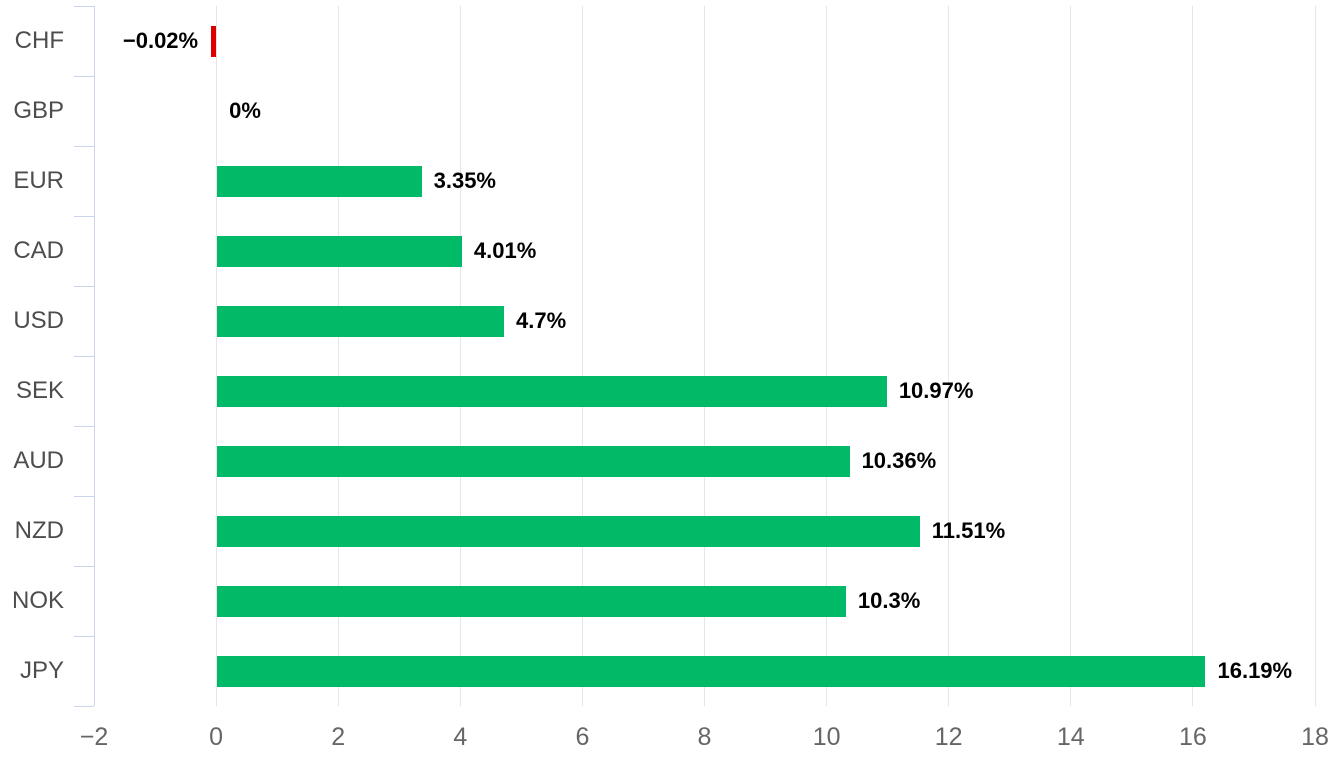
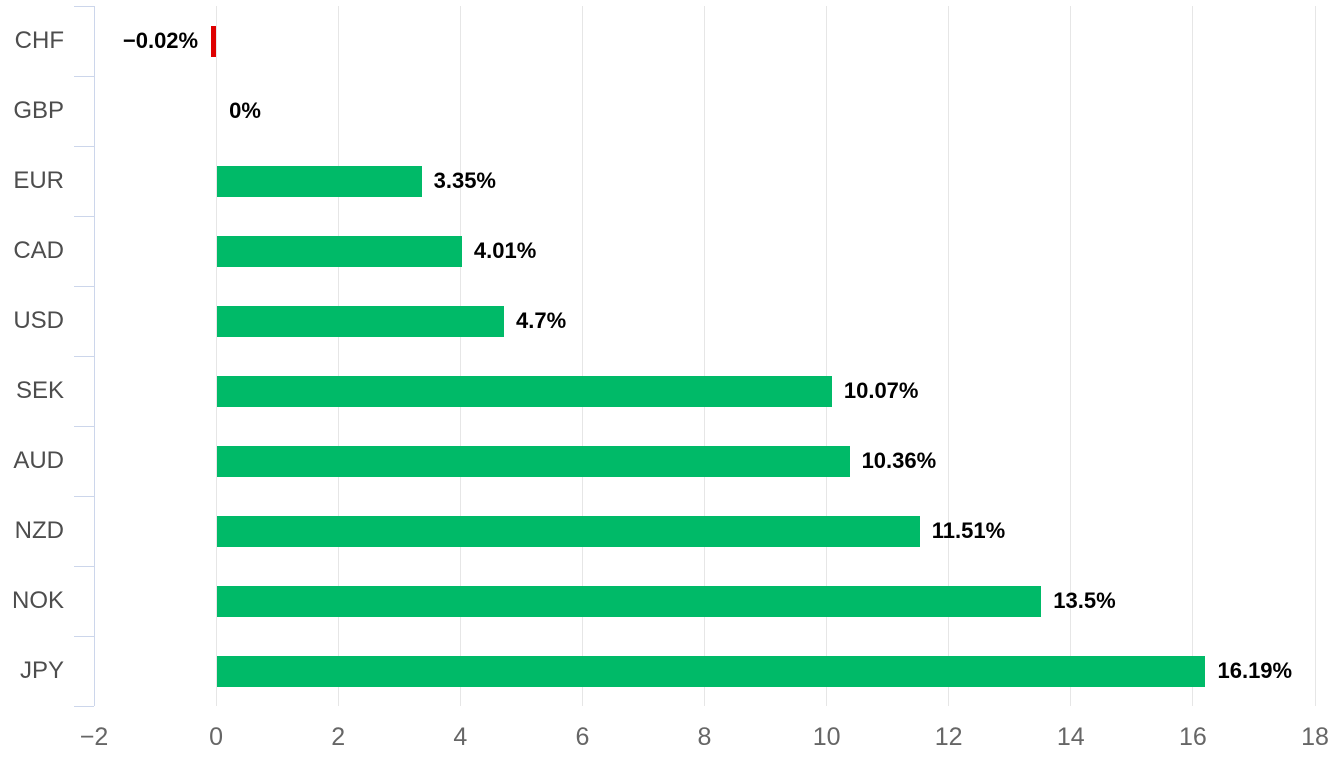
SEK: 10.97% -> 10.07%
NOK: 10.3% -> 13.5%
